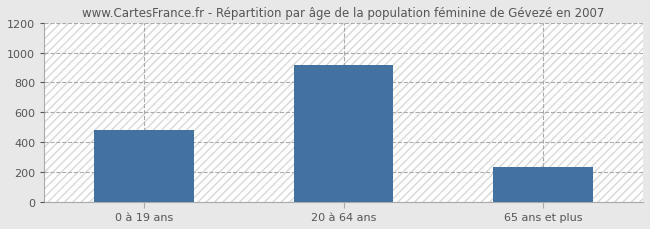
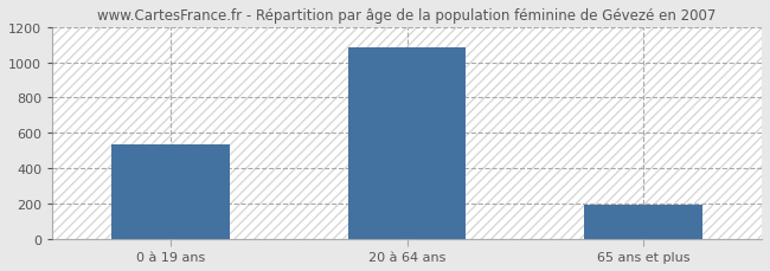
0 à 19 ans: 480 -> 540
20 à 64 ans: 920 -> 1080
65 ans et plus: 230 -> 190
